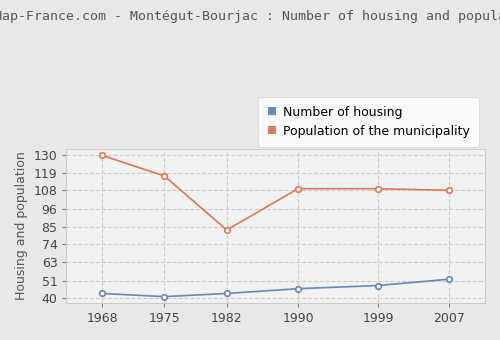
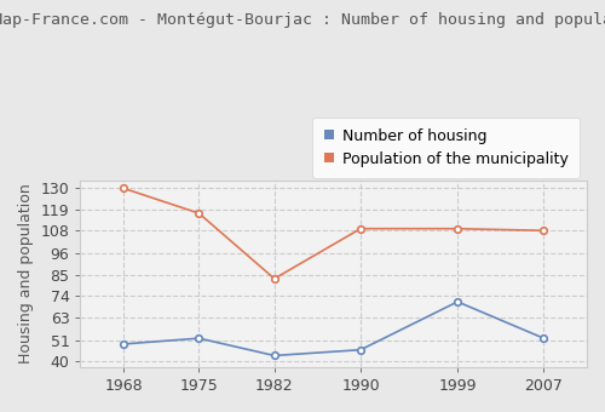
Number of housing/1968: 43 -> 49
Number of housing/1975: 41 -> 52
Number of housing/1999: 48 -> 71
